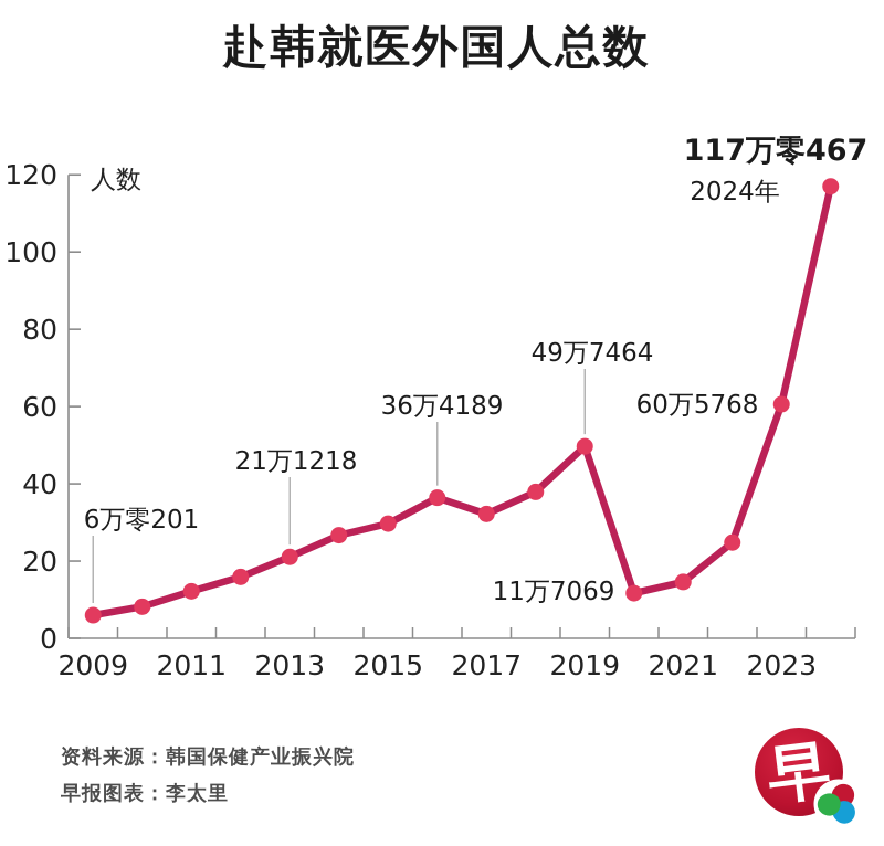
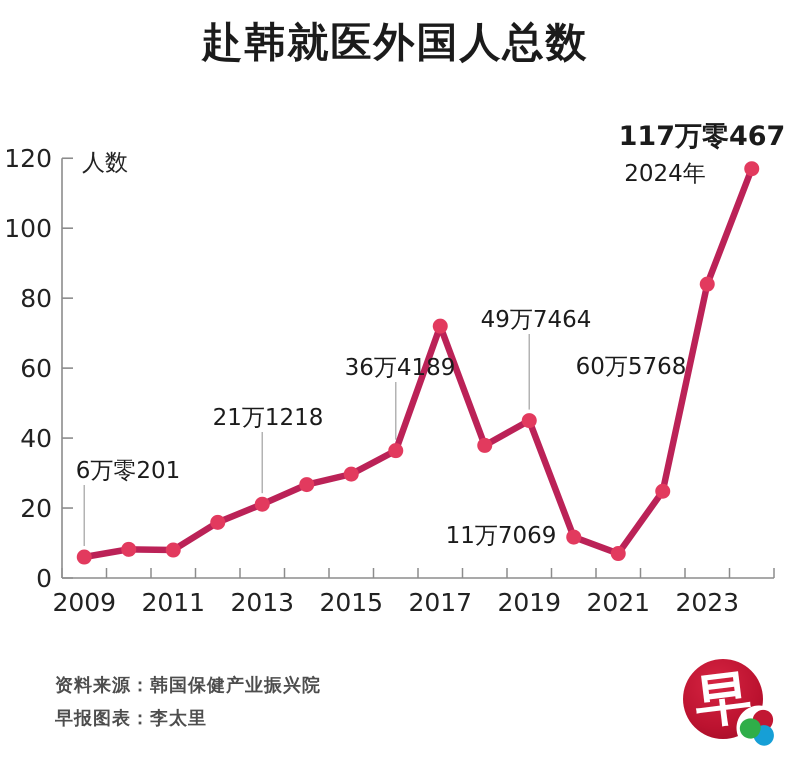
2011: 12 -> 8
2017: 32 -> 72
2019: 50 -> 45
2021: 15 -> 7
2023: 61 -> 84
